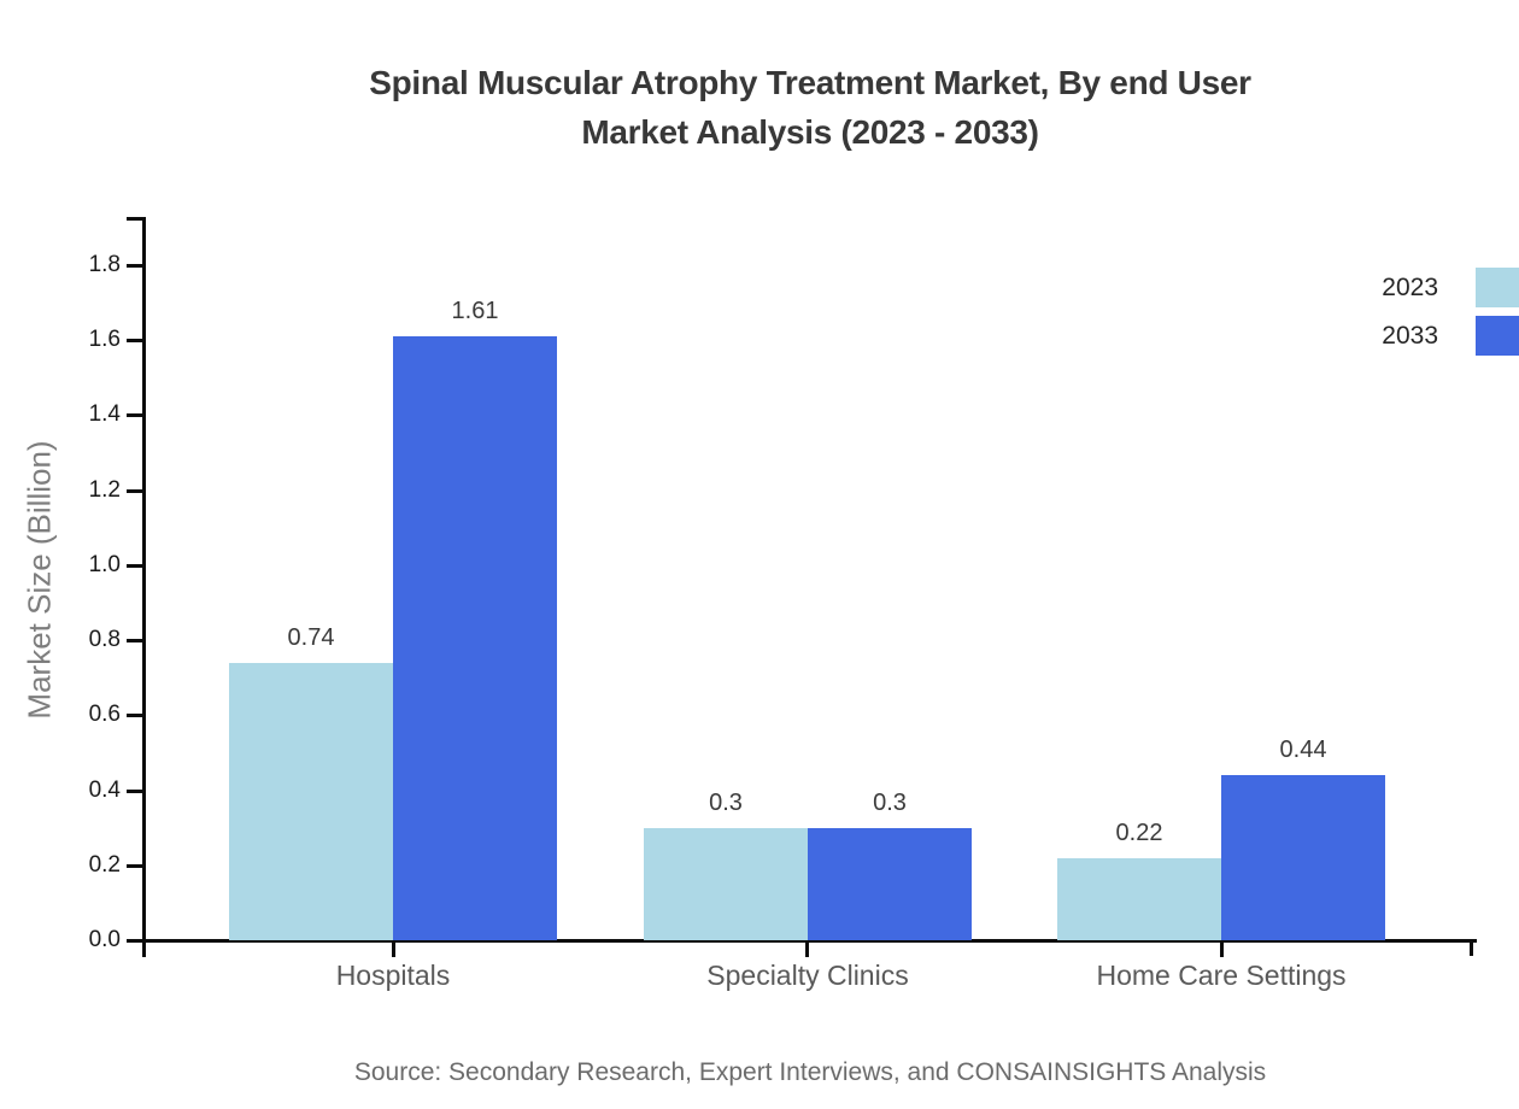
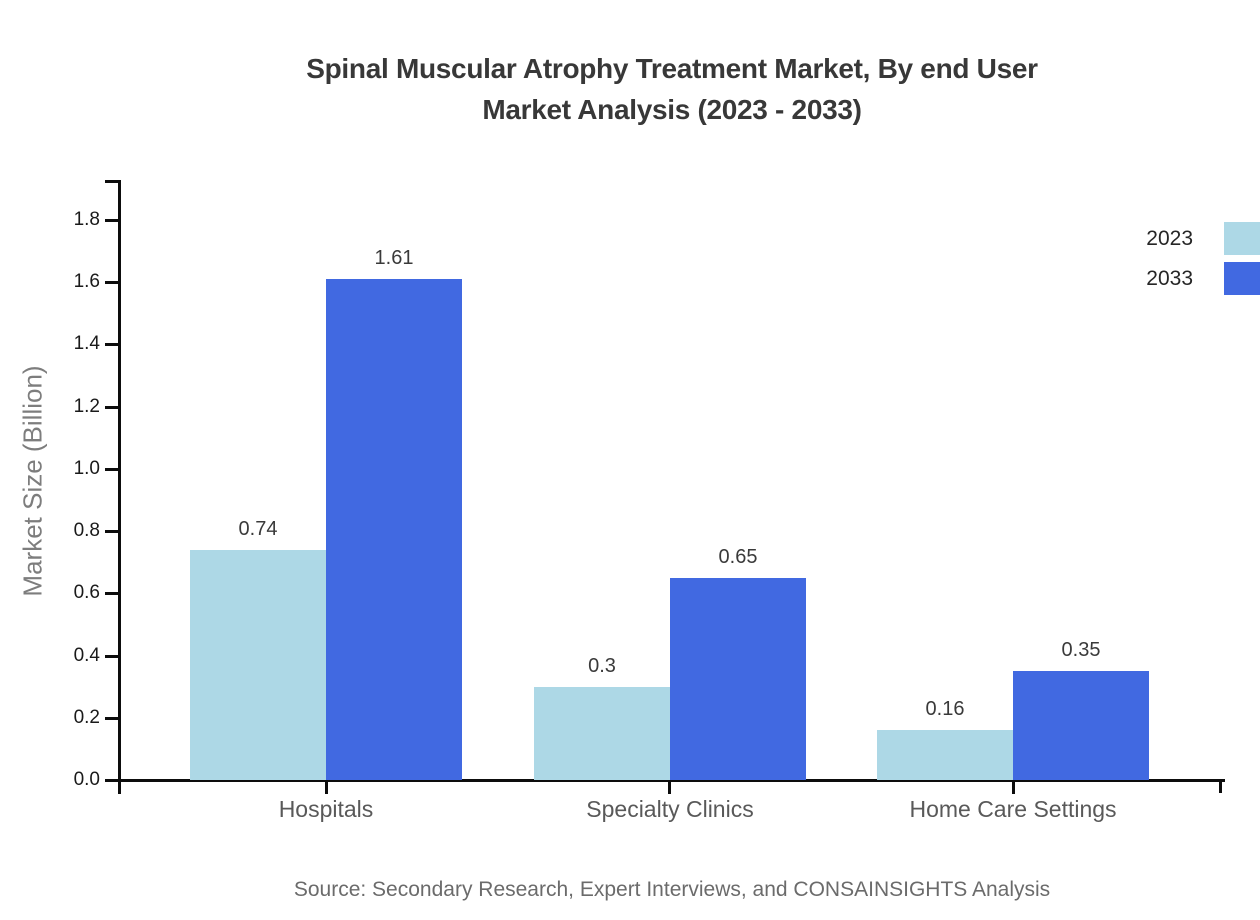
2033/Specialty Clinics: 0.3 -> 0.65
2023/Home Care Settings: 0.22 -> 0.16
2033/Home Care Settings: 0.44 -> 0.35
